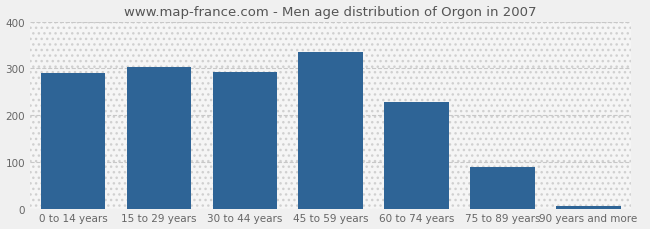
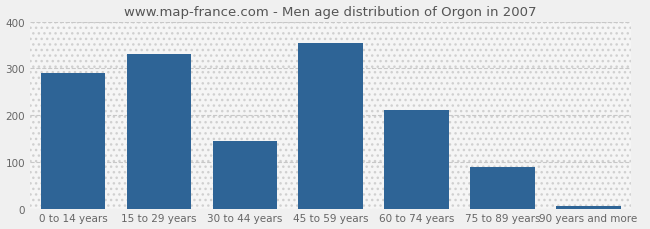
15 to 29 years: 303 -> 330
30 to 44 years: 293 -> 145
45 to 59 years: 335 -> 355
60 to 74 years: 228 -> 210
